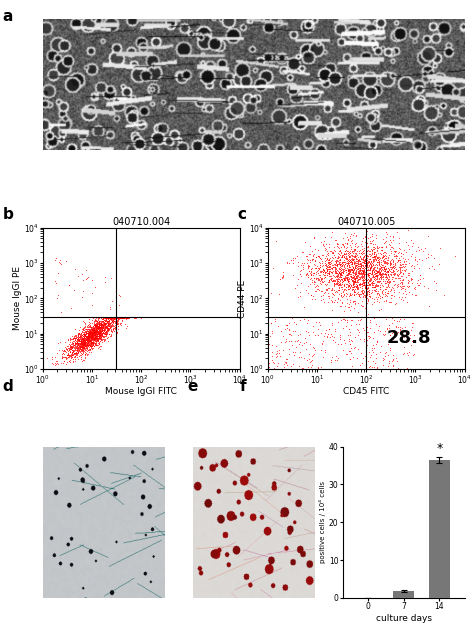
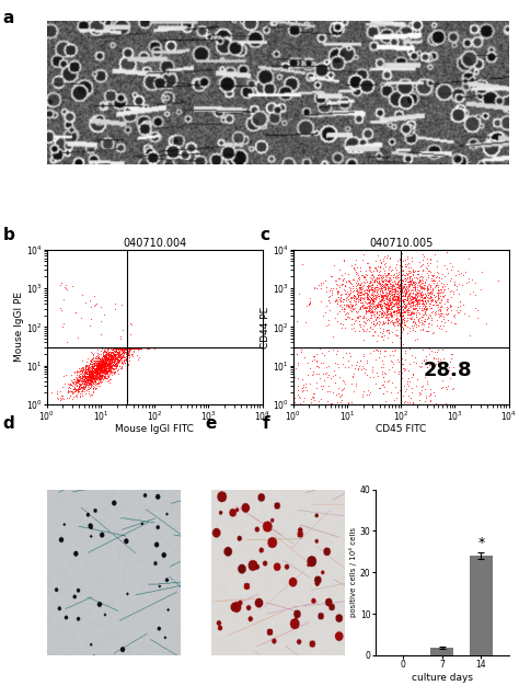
14: 36.5 -> 24.0
